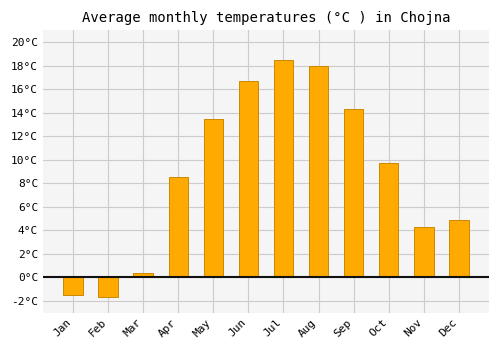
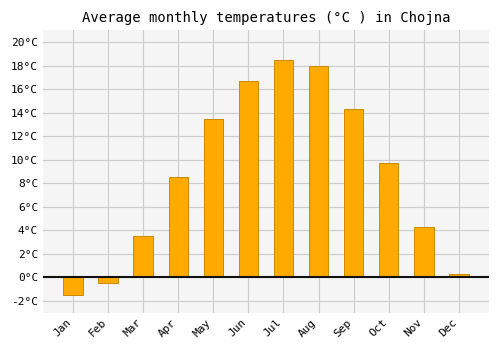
Feb: -1.7°C -> -0.5°C
Mar: 0.4°C -> 3.5°C
Dec: 4.9°C -> 0.3°C
